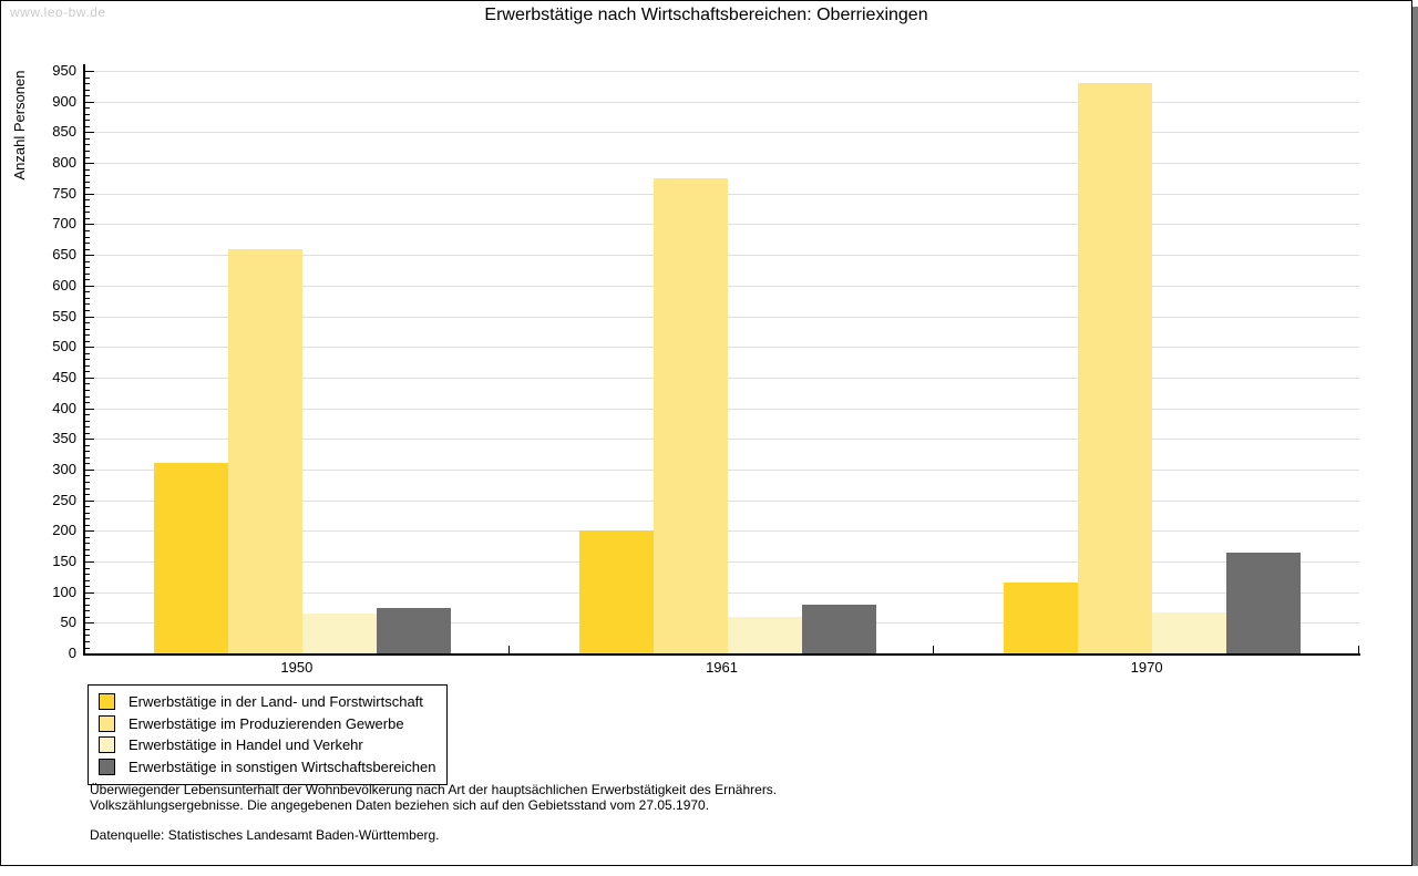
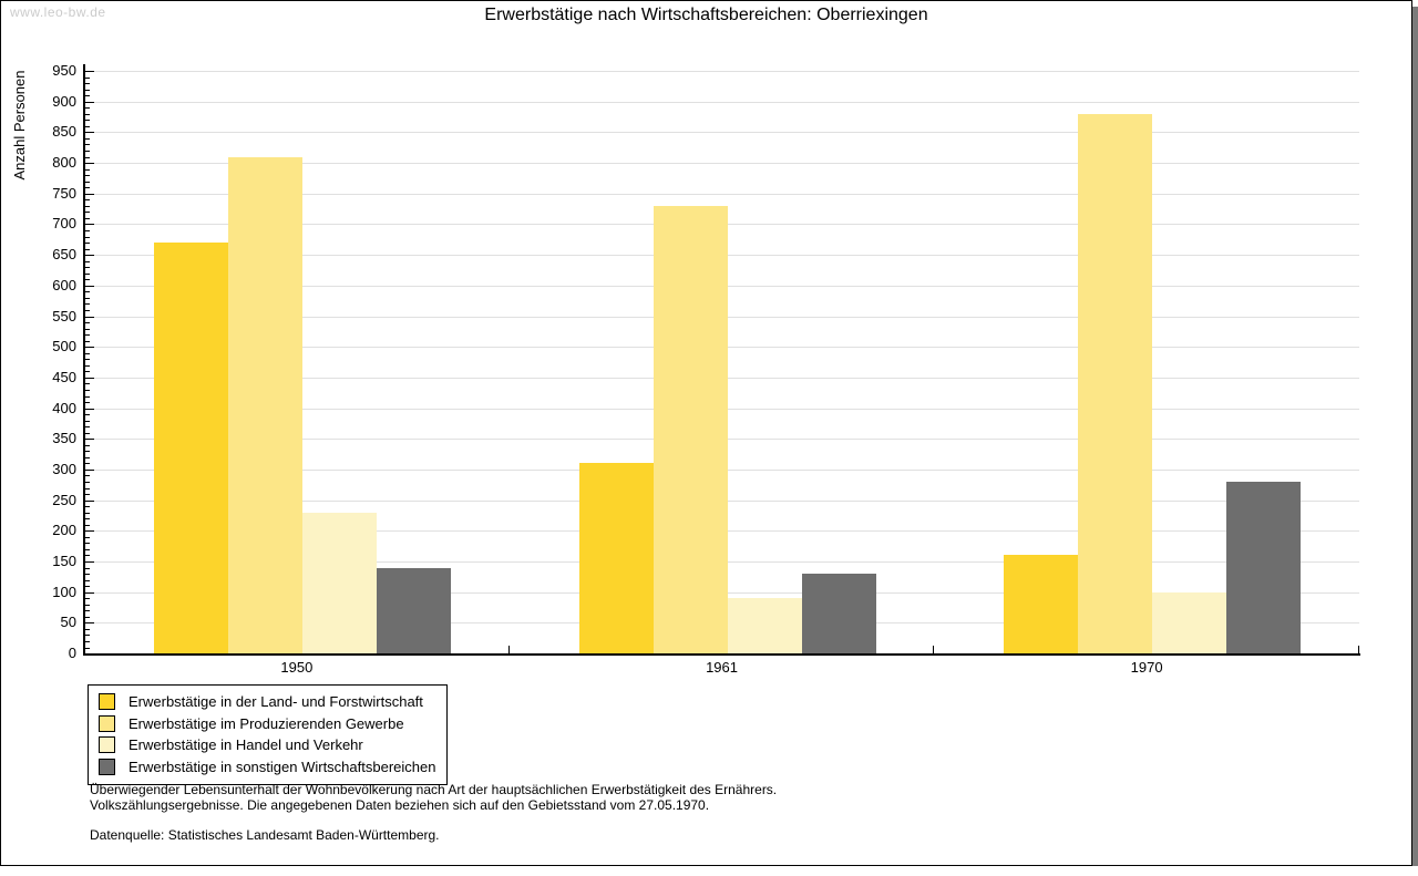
Erwerbstätige in der Land- und Forstwirtschaft/1950: 310 -> 670
Erwerbstätige im Produzierenden Gewerbe/1950: 660 -> 810
Erwerbstätige in Handel und Verkehr/1950: 60 -> 230
Erwerbstätige in sonstigen Wirtschaftsbereichen/1950: 80 -> 140
Erwerbstätige in der Land- und Forstwirtschaft/1961: 200 -> 310
Erwerbstätige im Produzierenden Gewerbe/1961: 780 -> 730
Erwerbstätige in Handel und Verkehr/1961: 60 -> 90
Erwerbstätige in sonstigen Wirtschaftsbereichen/1961: 80 -> 130
Erwerbstätige in der Land- und Forstwirtschaft/1970: 120 -> 160
Erwerbstätige im Produzierenden Gewerbe/1970: 930 -> 880
Erwerbstätige in Handel und Verkehr/1970: 70 -> 100
Erwerbstätige in sonstigen Wirtschaftsbereichen/1970: 160 -> 280
